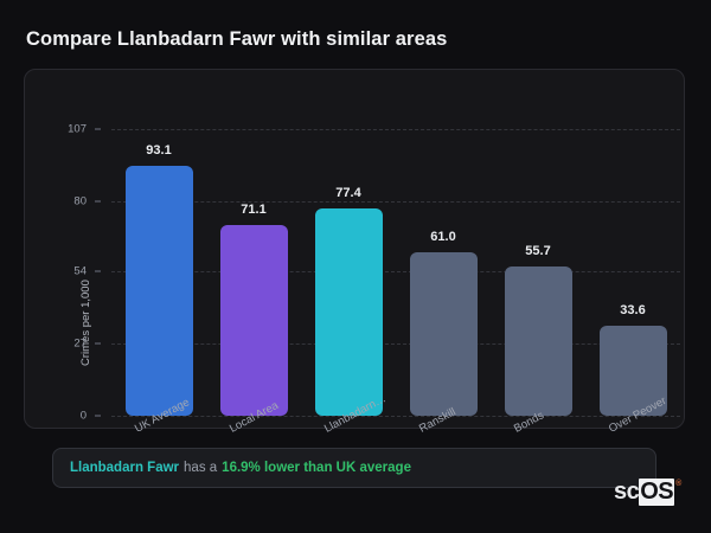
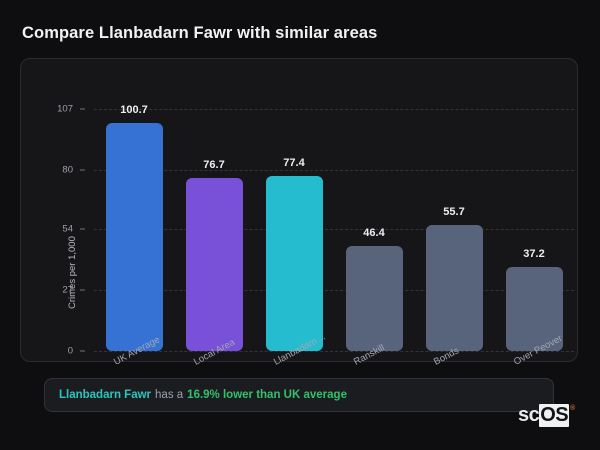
UK Average: 93.1 -> 100.7
Local Area: 71.1 -> 76.7
Ranskill: 61.0 -> 46.4
Over Peover: 33.6 -> 37.2
